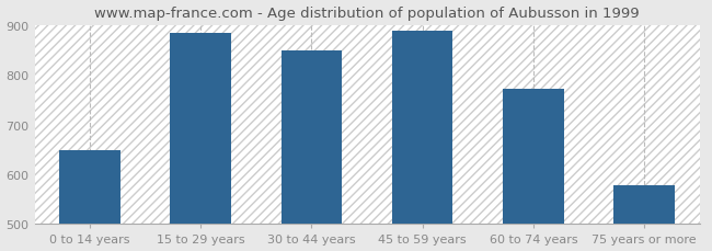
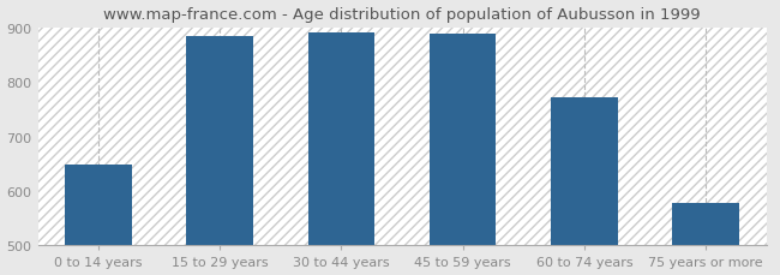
30 to 44 years: 850 -> 891
